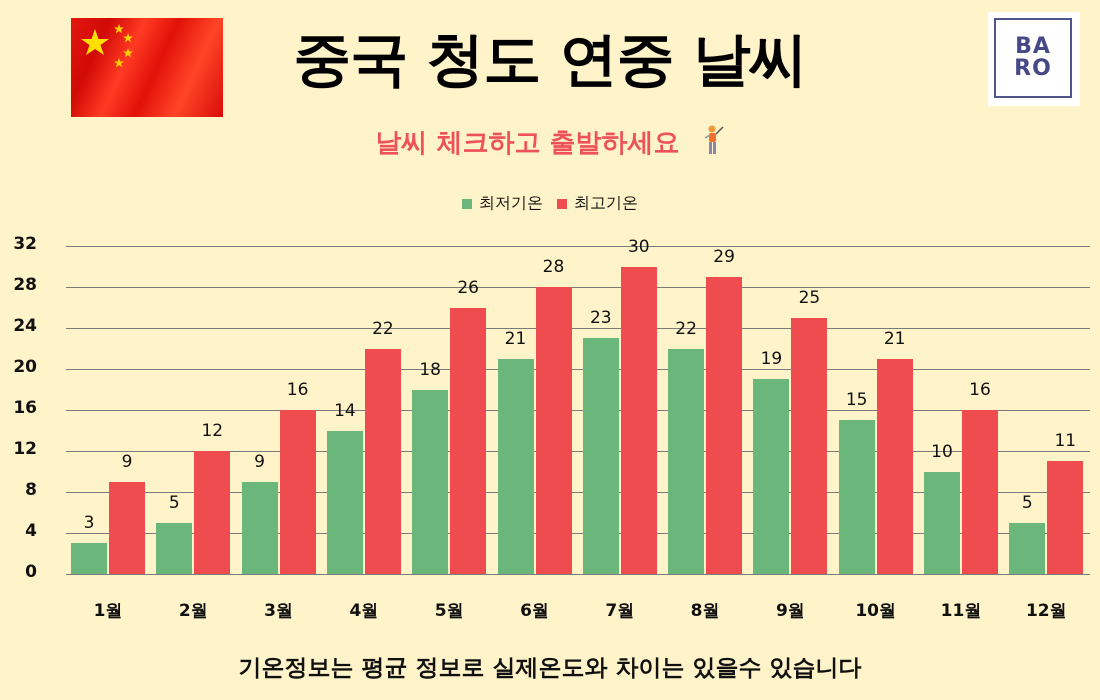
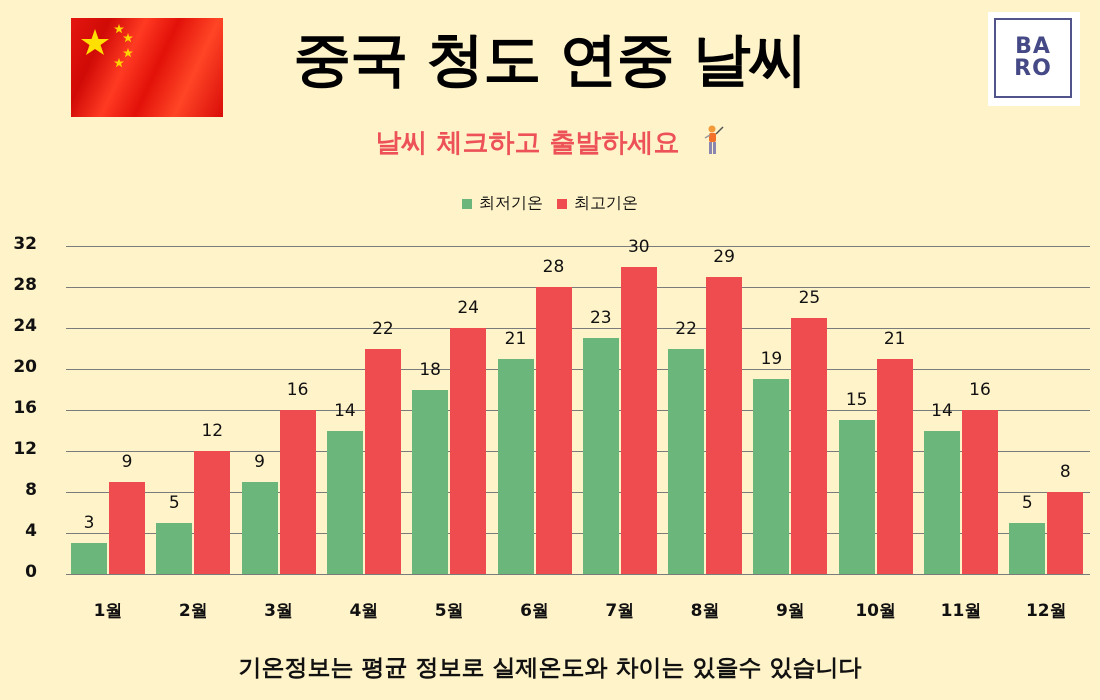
최고기온/5월: 26 -> 24
최저기온/11월: 10 -> 14
최고기온/12월: 11 -> 8
